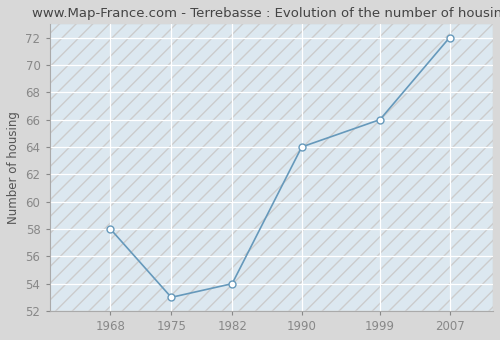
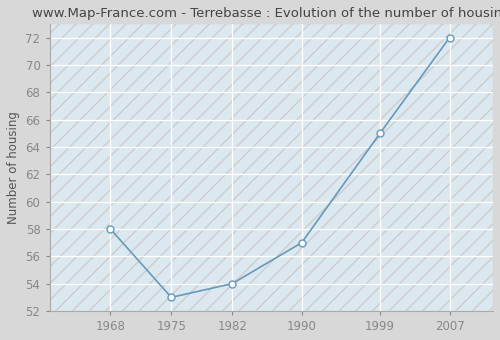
1990: 64 -> 57
1999: 66 -> 65
